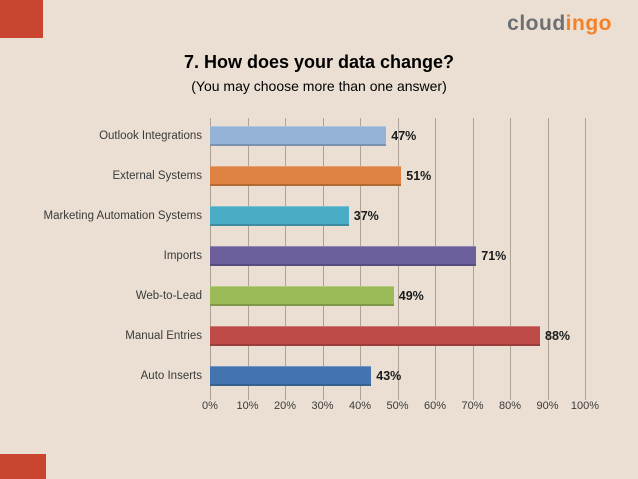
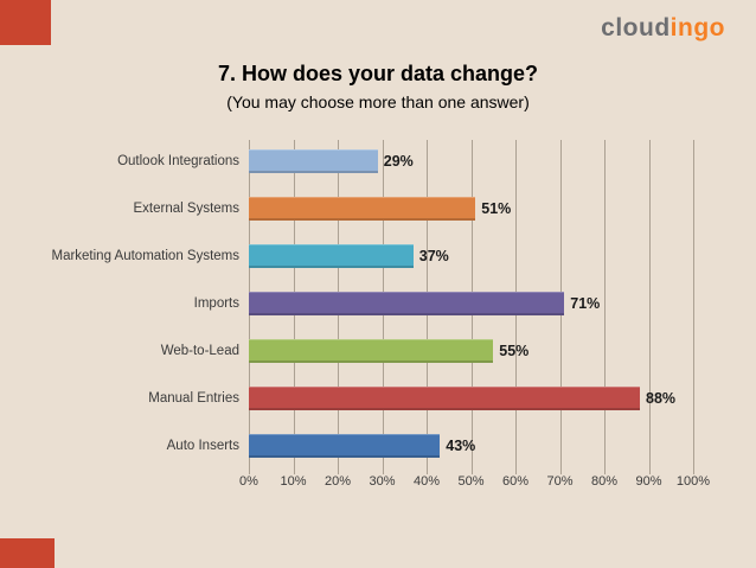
Outlook Integrations: 47% -> 29%
Web-to-Lead: 49% -> 55%
